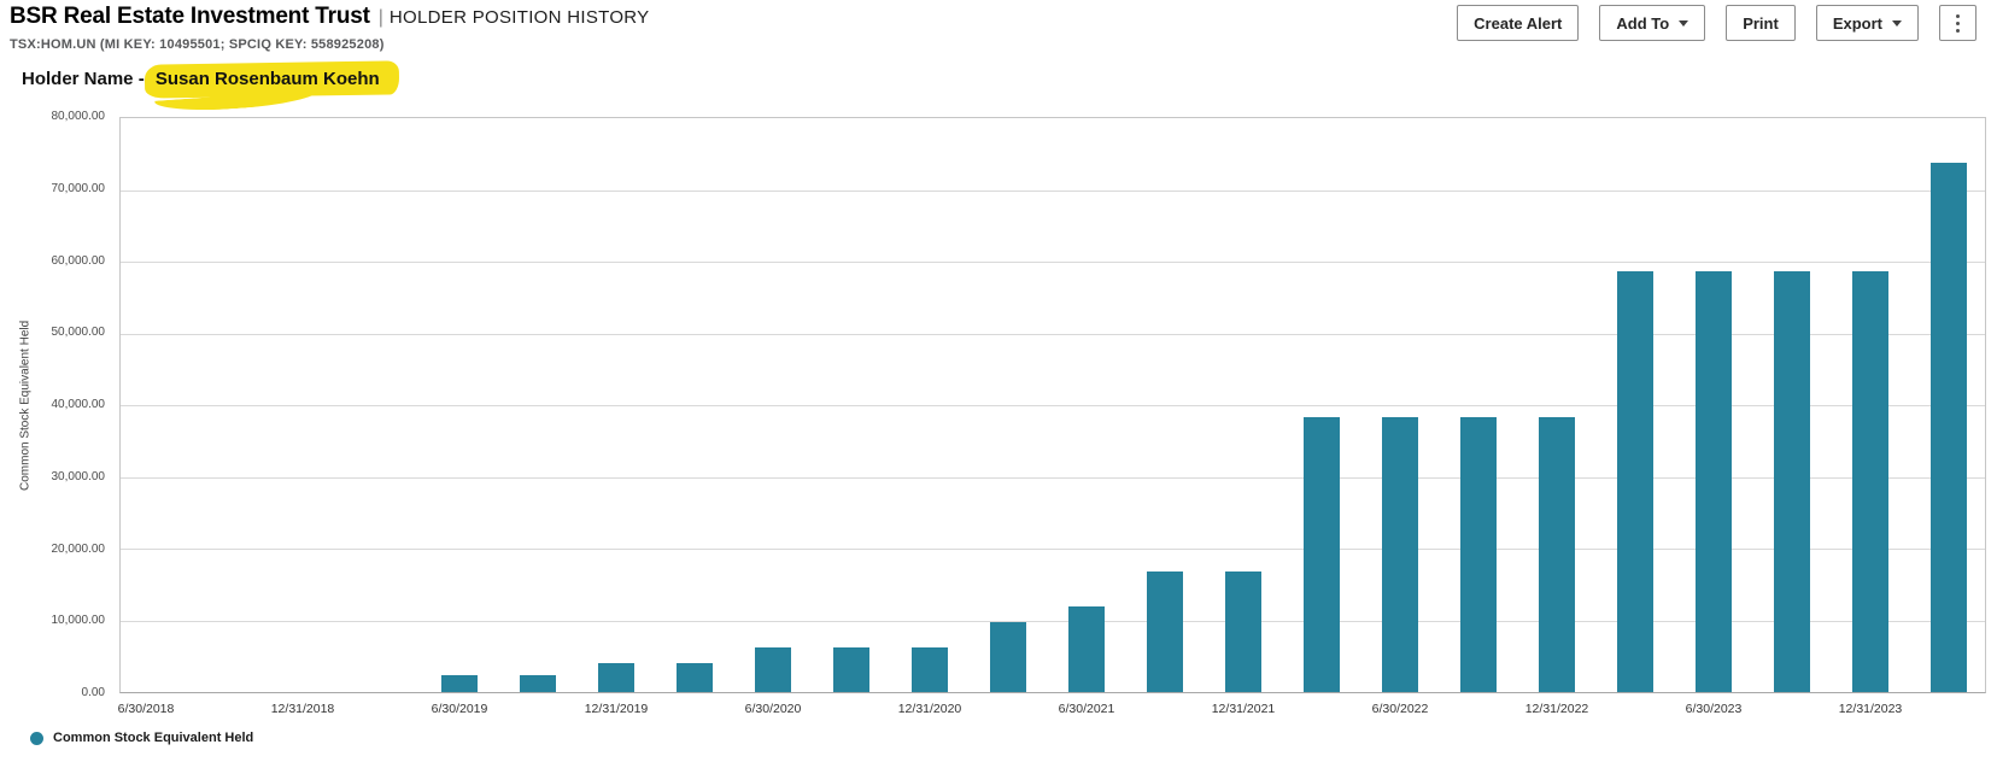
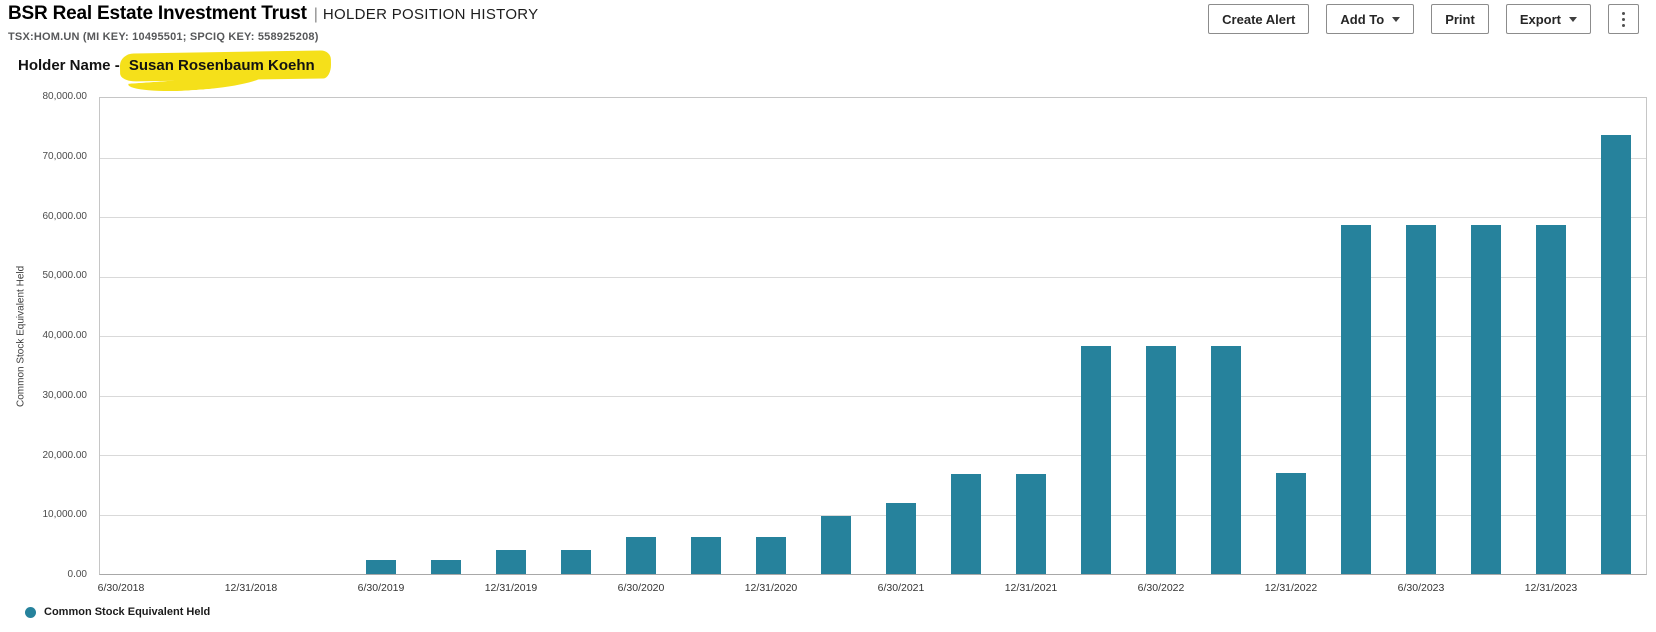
12/31/2022: 38000 -> 17000
